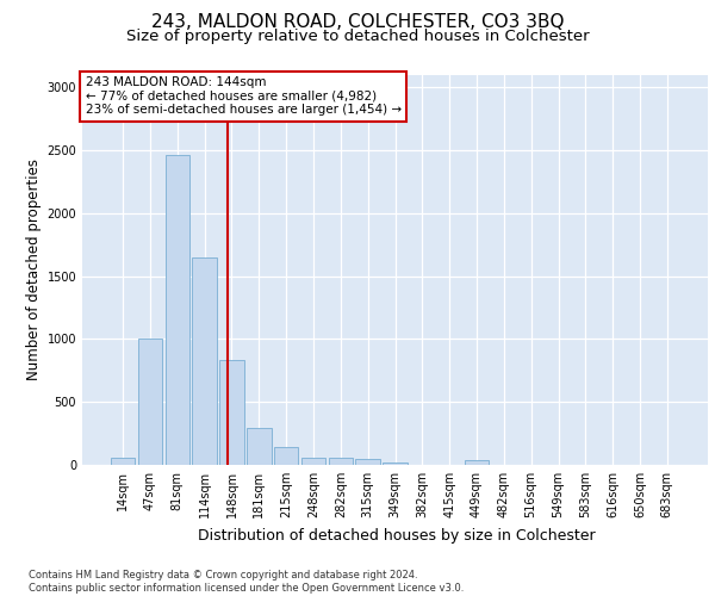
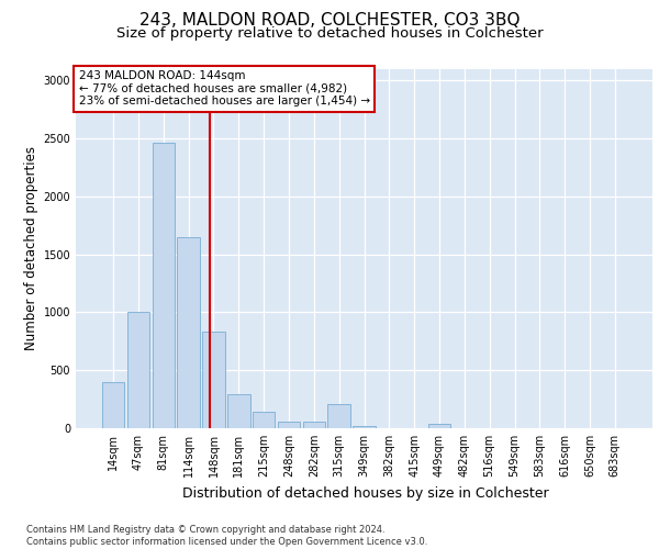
14sqm: 60 -> 400
315sqm: 50 -> 210
